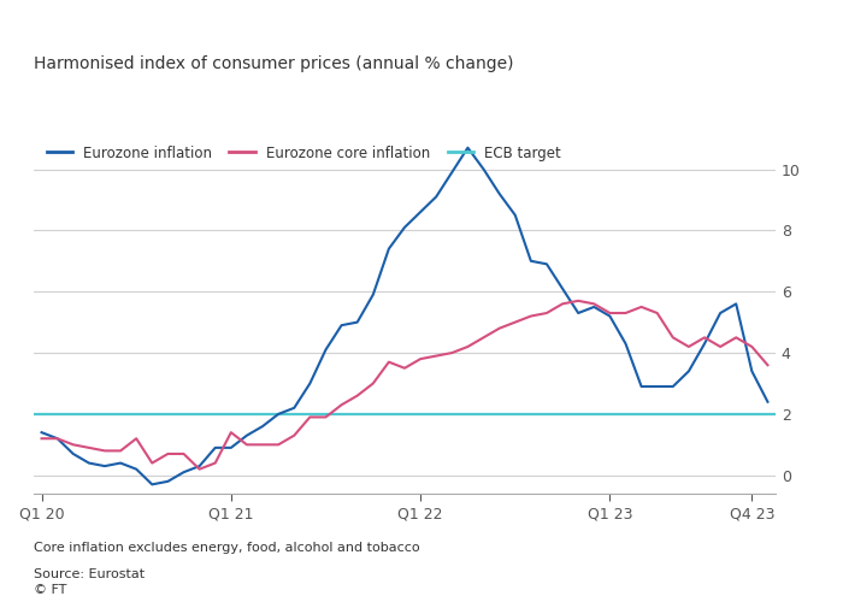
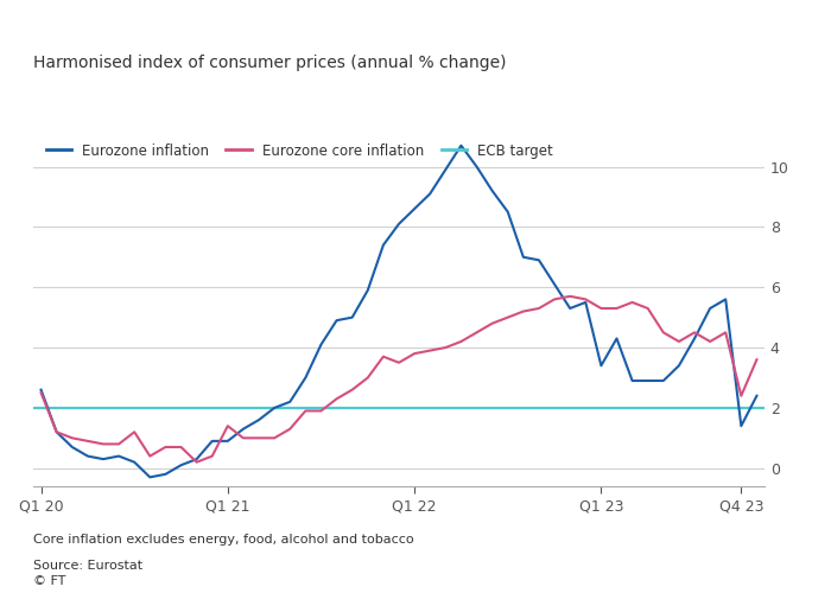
Eurozone inflation/Q1 20: 1.4 -> 2.6
Eurozone core inflation/Q1 20: 1.2 -> 2.5
Eurozone inflation/Q1 23: 5.2 -> 3.4
Eurozone inflation/Q4 23: 3.4 -> 1.4
Eurozone core inflation/Q4 23: 4.2 -> 2.4
